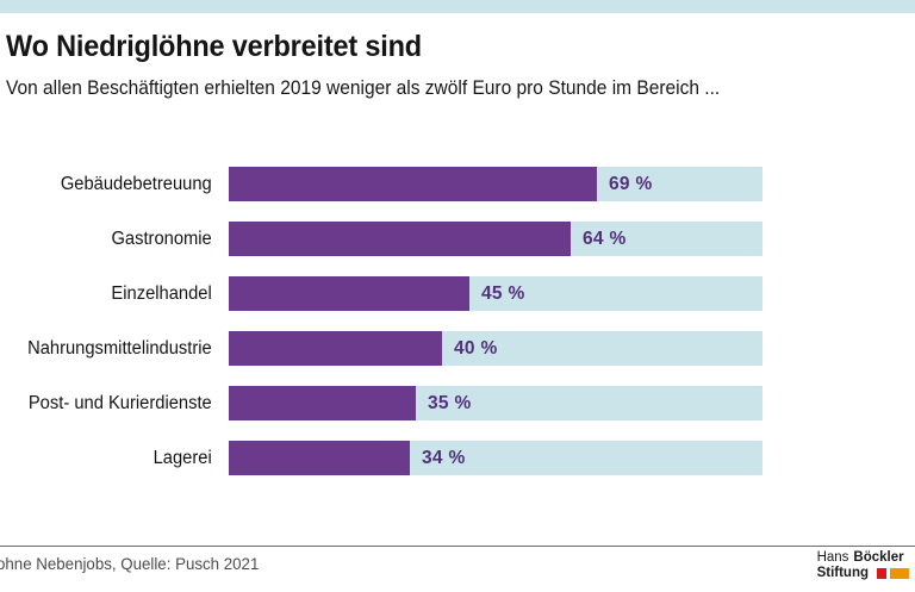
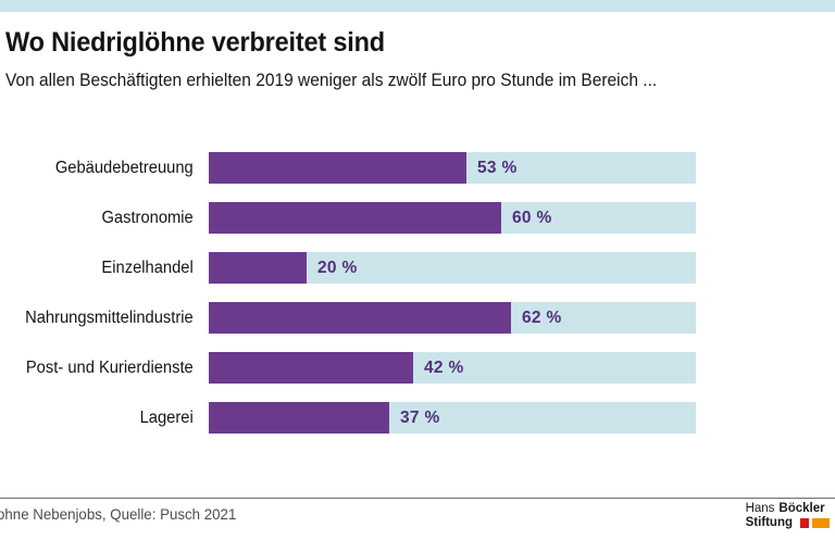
Gebäudebetreuung: 69 -> 53
Gastronomie: 64 -> 60
Einzelhandel: 45 -> 20
Nahrungsmittelindustrie: 40 -> 62
Post- und Kurierdienste: 35 -> 42
Lagerei: 34 -> 37
